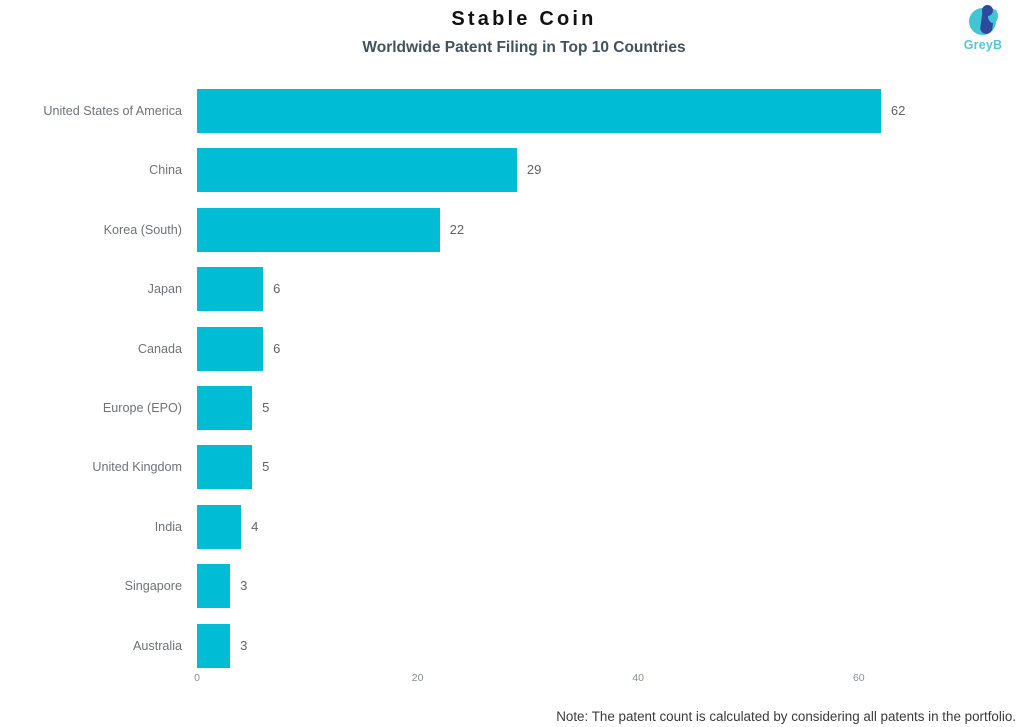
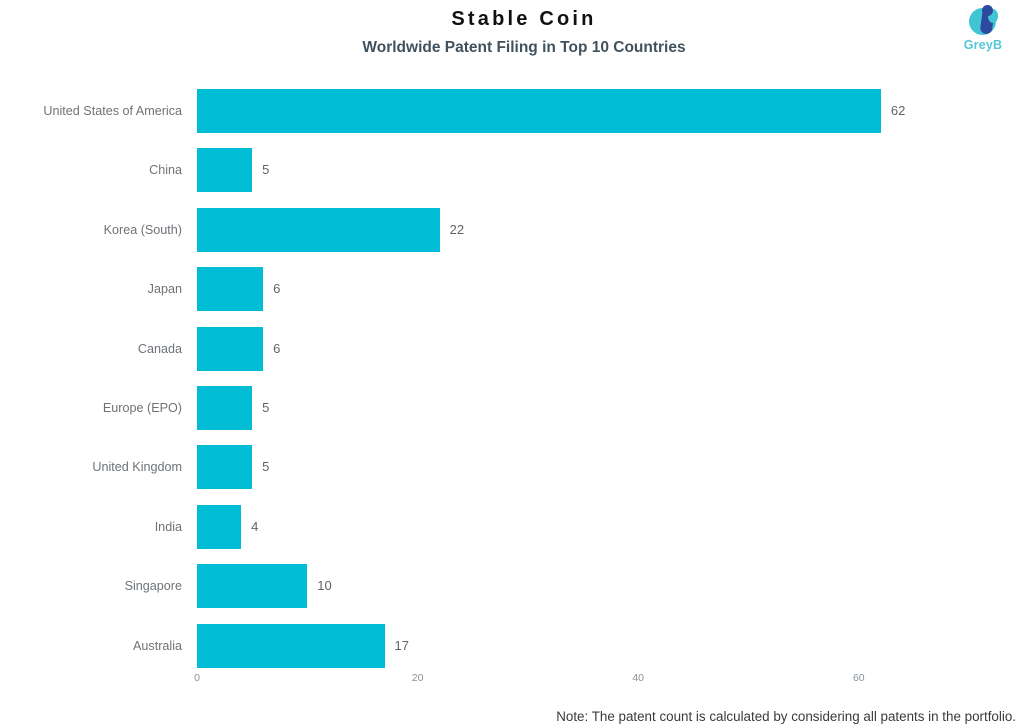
China: 29 -> 5
Singapore: 3 -> 10
Australia: 3 -> 17
